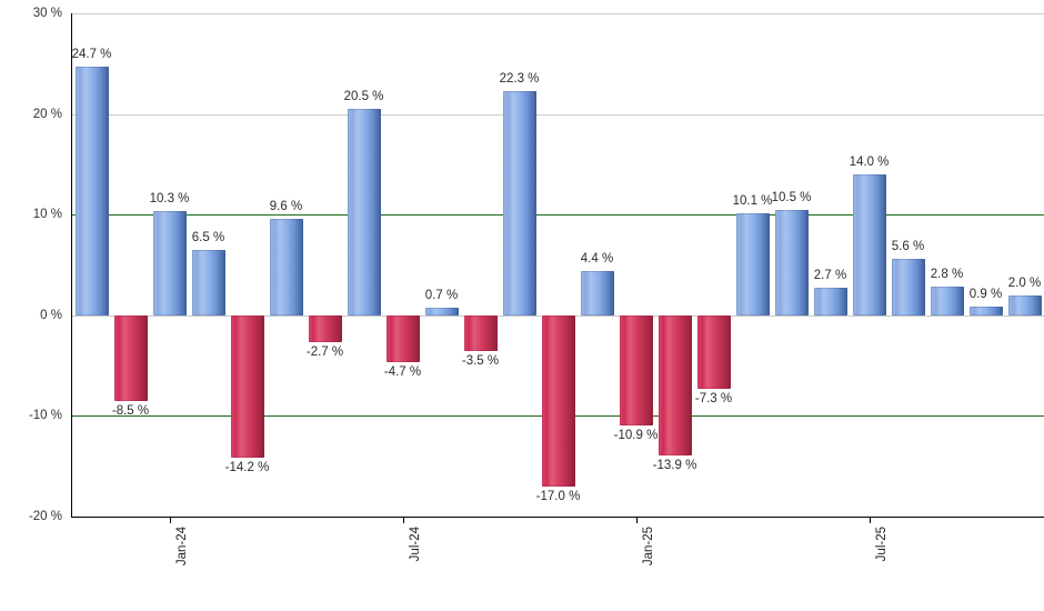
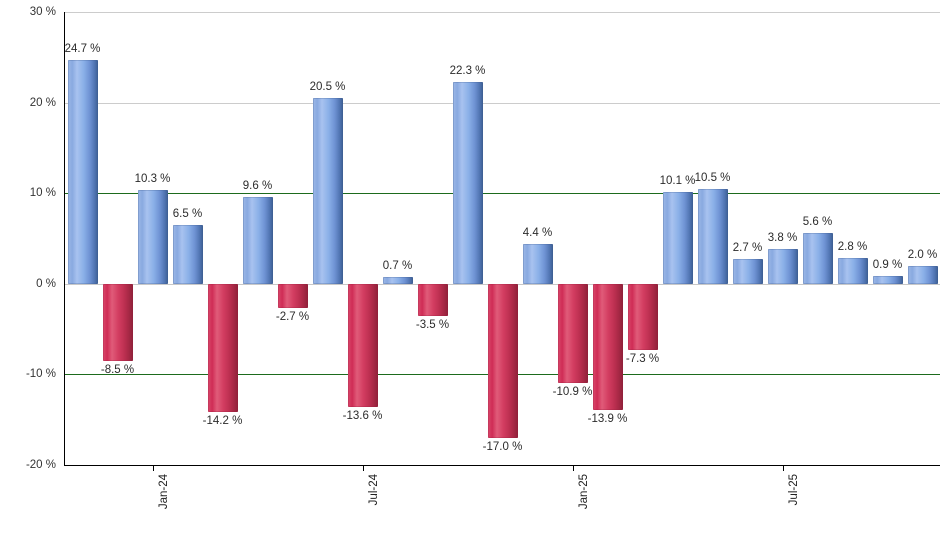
Jul-24: -4.7 -> -13.6
Jul-25: 14.0 -> 3.8
